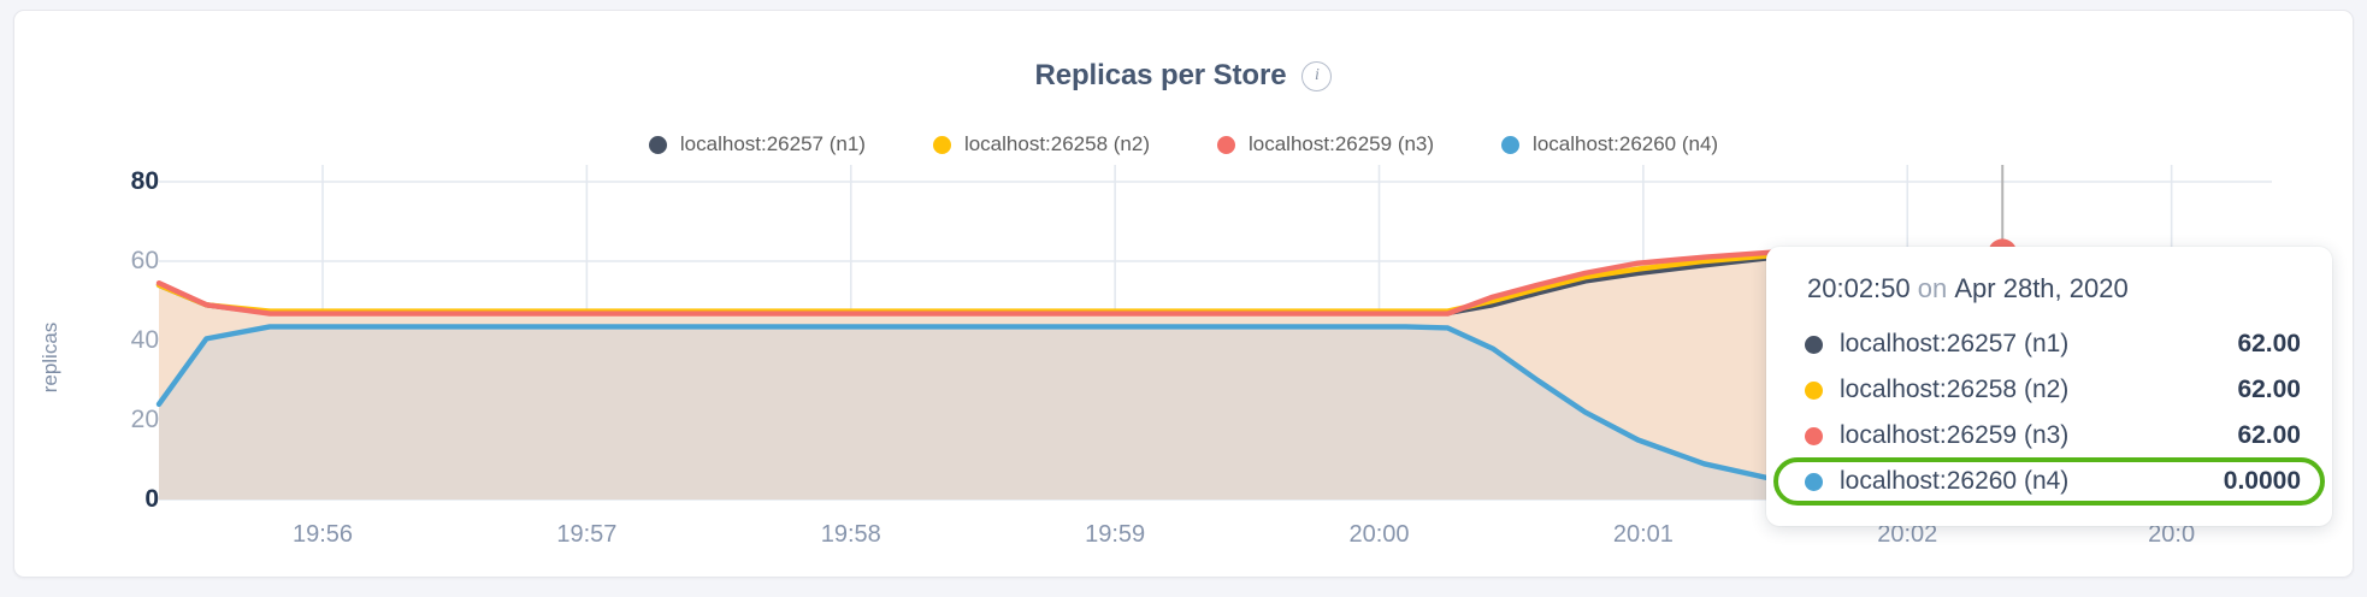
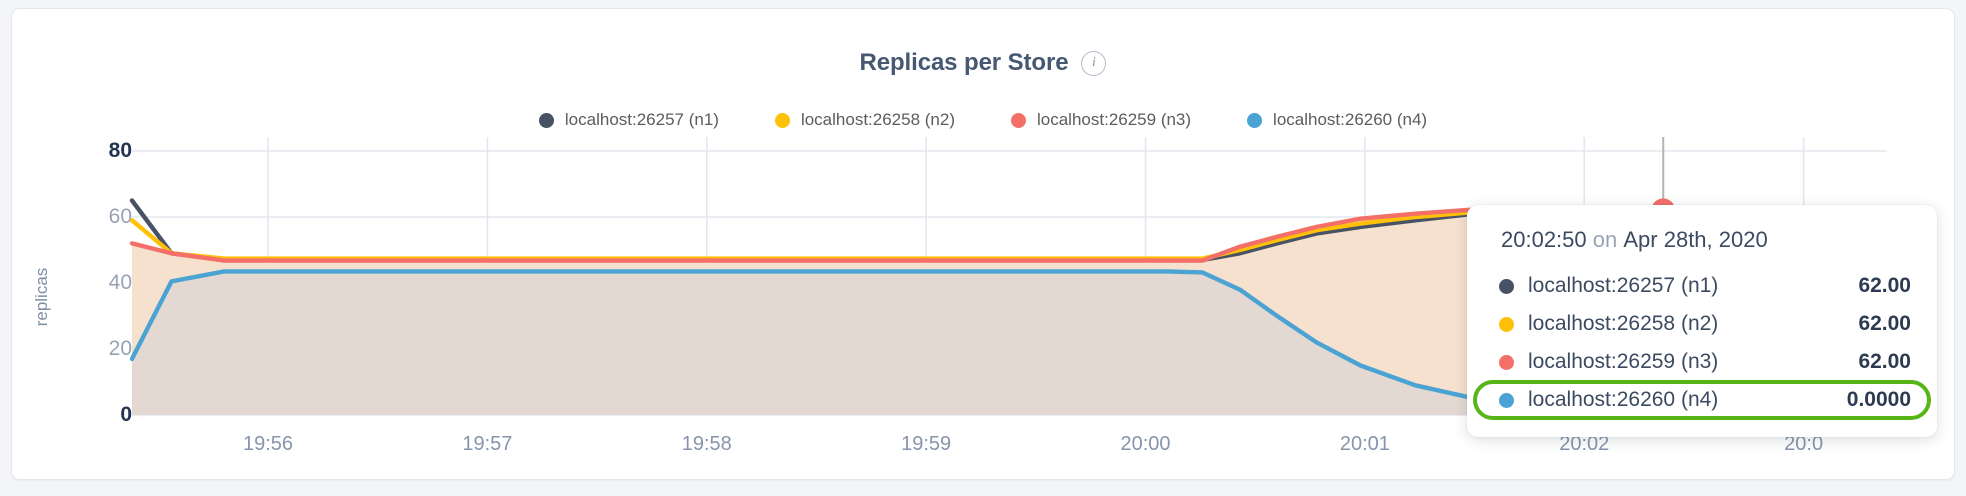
localhost:26257 (n1)/0: 54 -> 65
localhost:26258 (n2)/0: 54 -> 59
localhost:26259 (n3)/0: 54 -> 52
localhost:26260 (n4)/0: 24 -> 17
